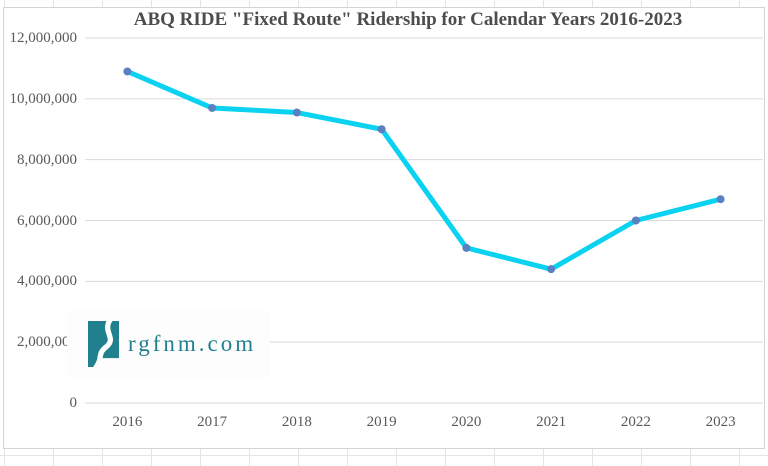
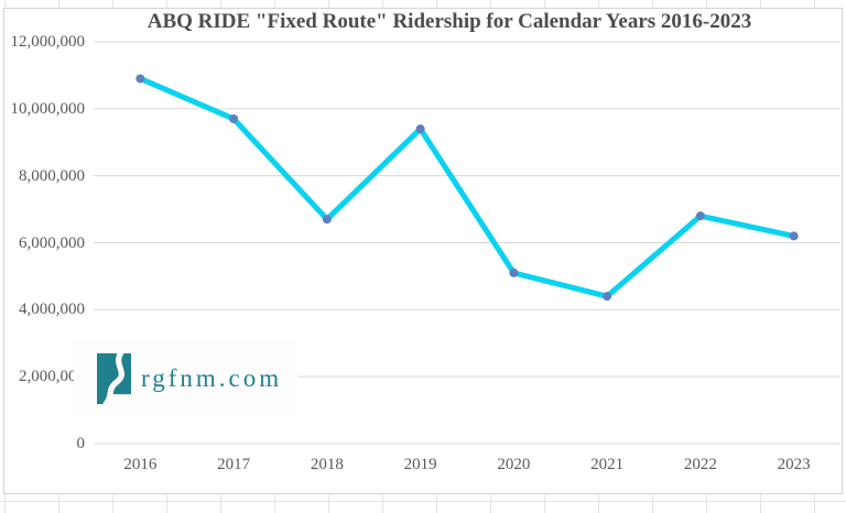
2018: 9600000 -> 6700000
2019: 9000000 -> 9400000
2022: 6000000 -> 6800000
2023: 6700000 -> 6200000
